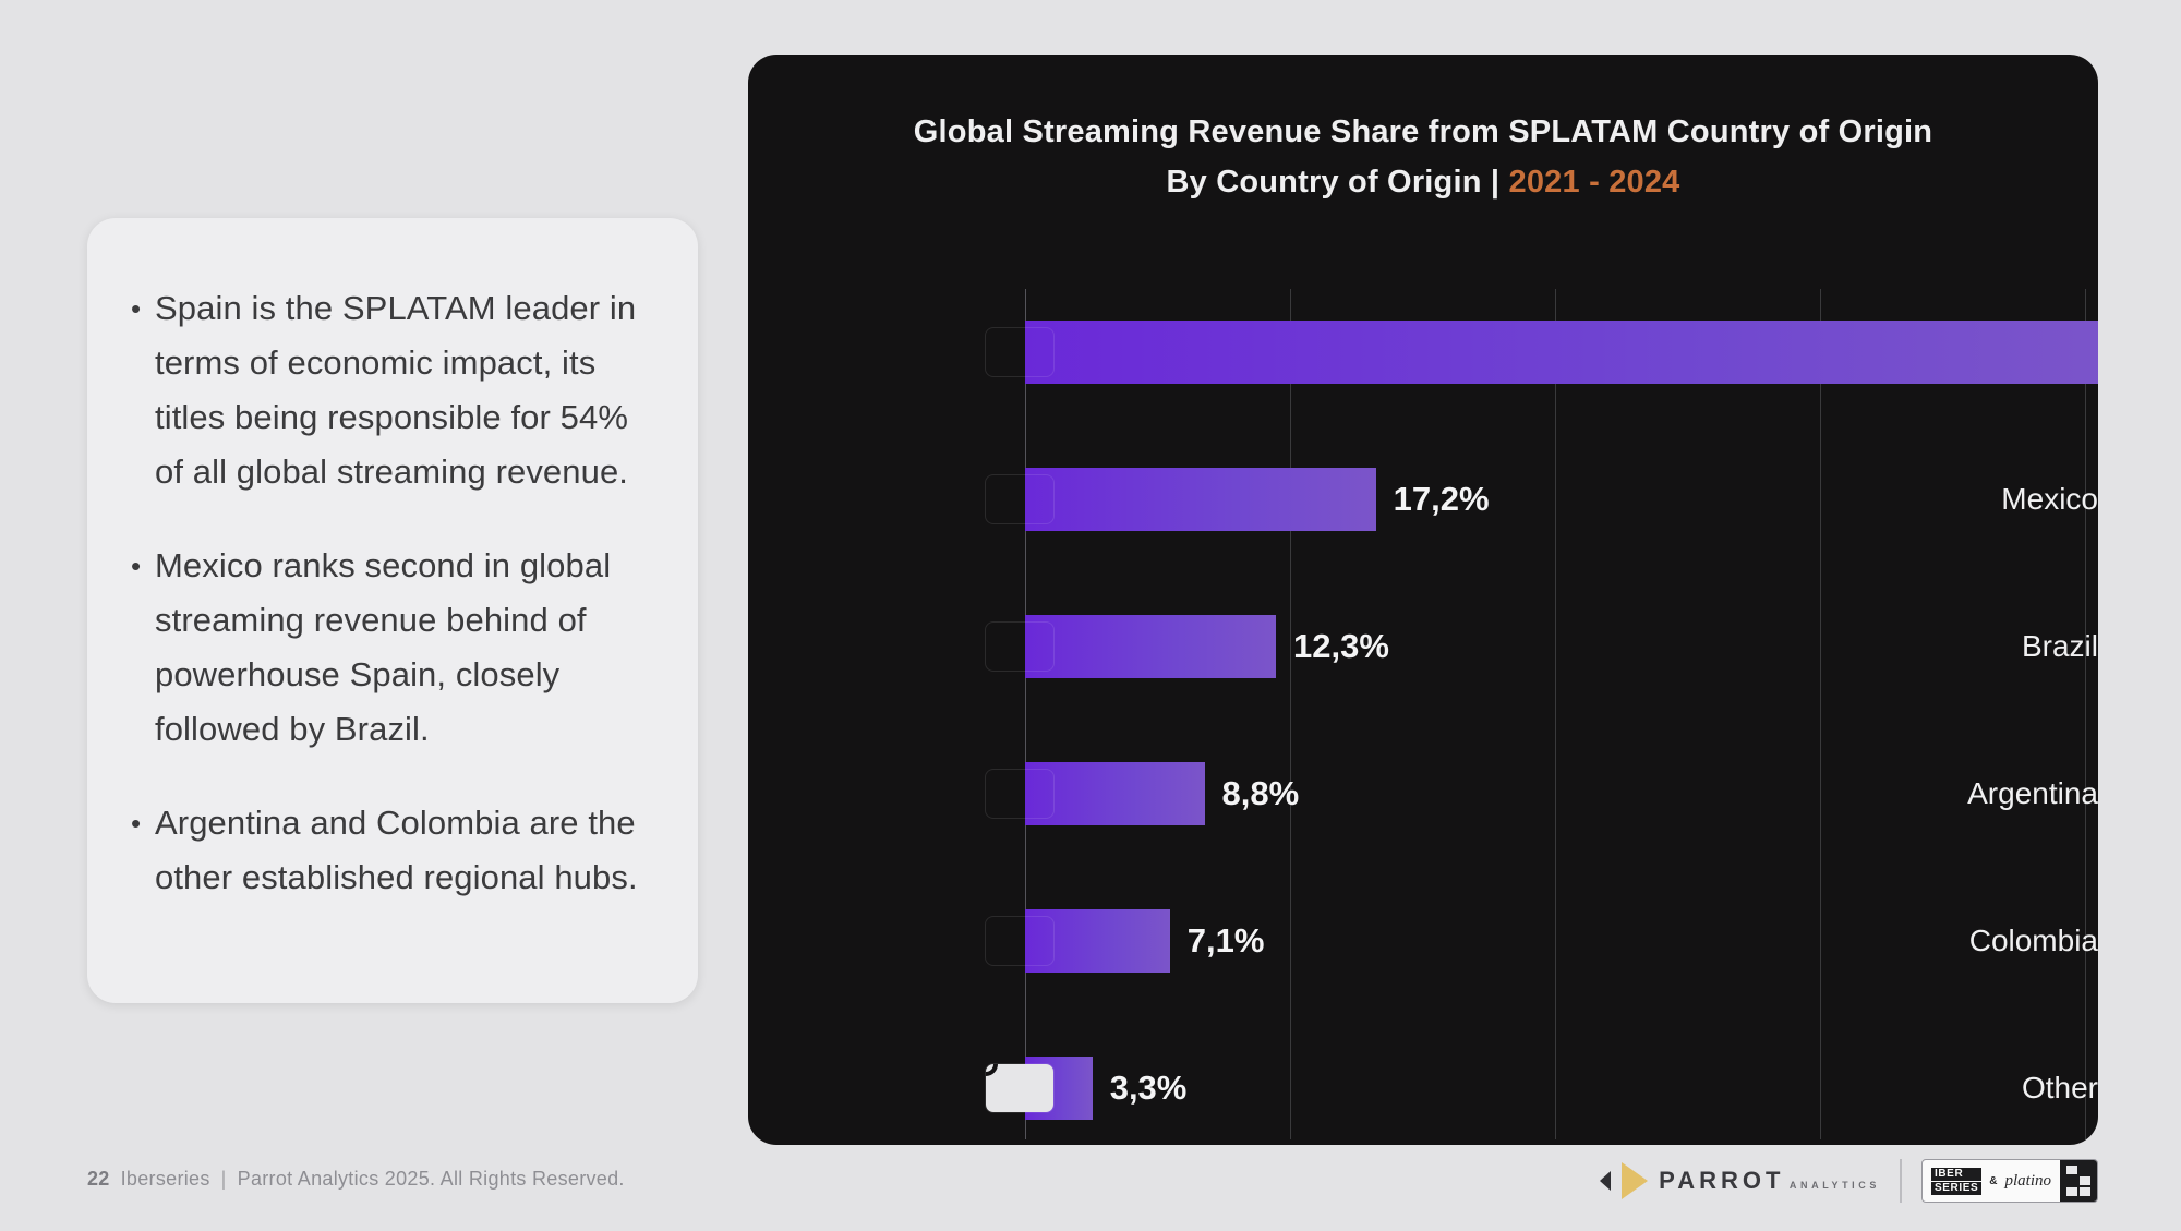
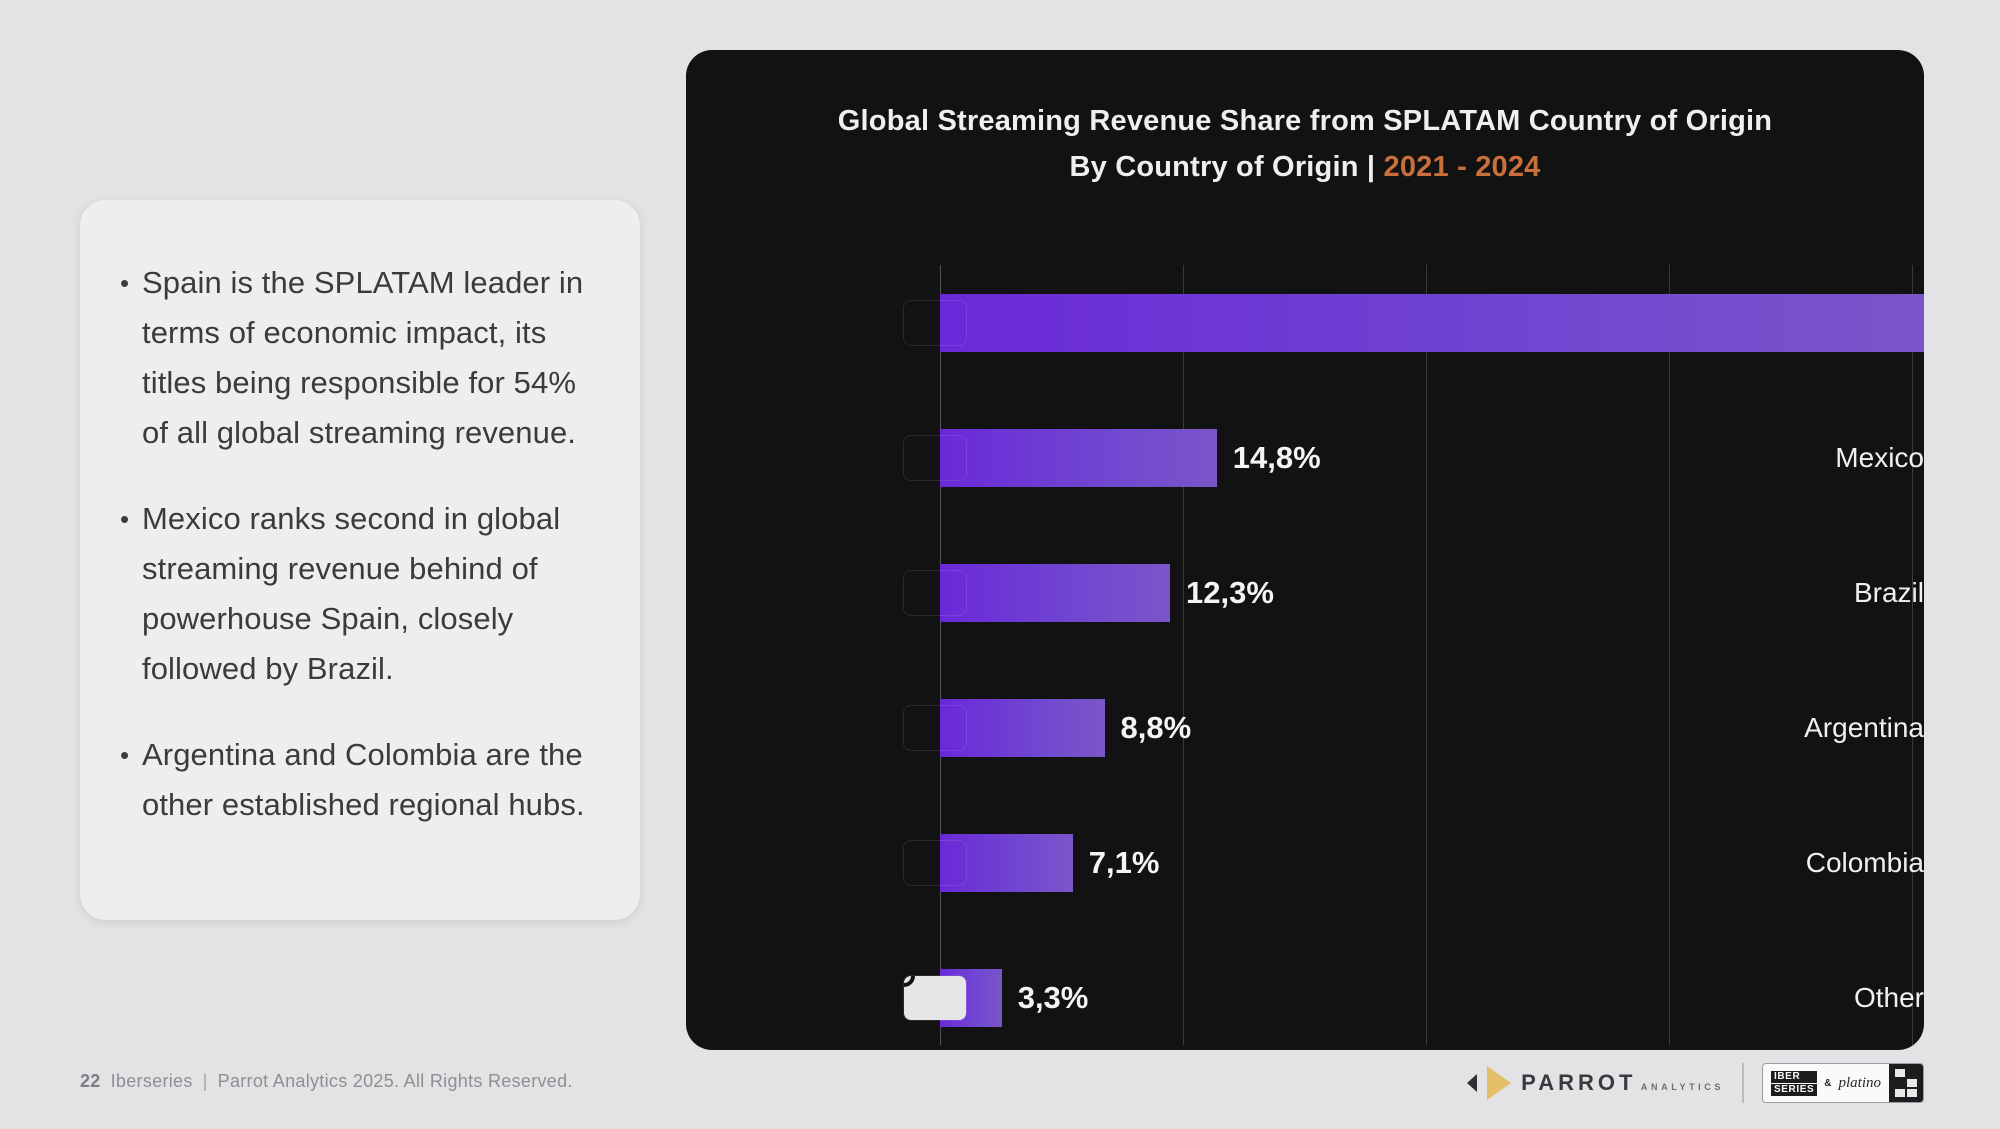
Mexico: 17,2% -> 14,8%
